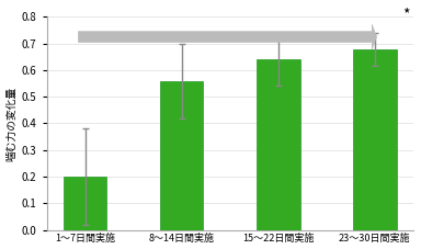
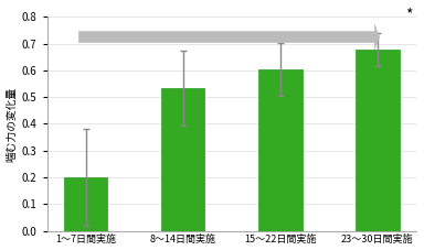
8～14日間実施: 0.560 -> 0.535
15～22日間実施: 0.640 -> 0.603
